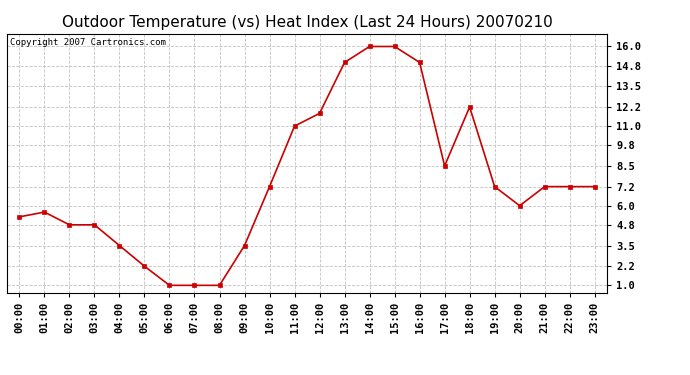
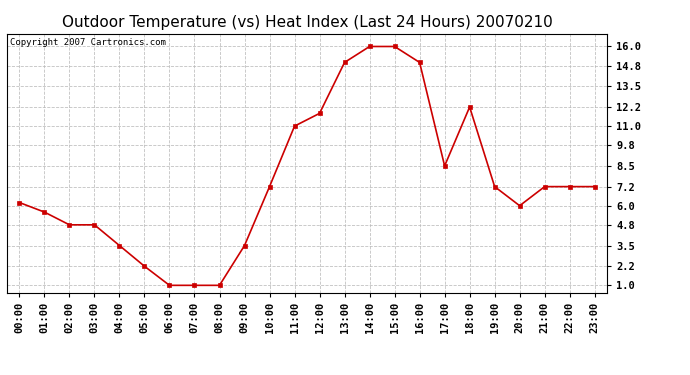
00:00: 5.3 -> 6.2
